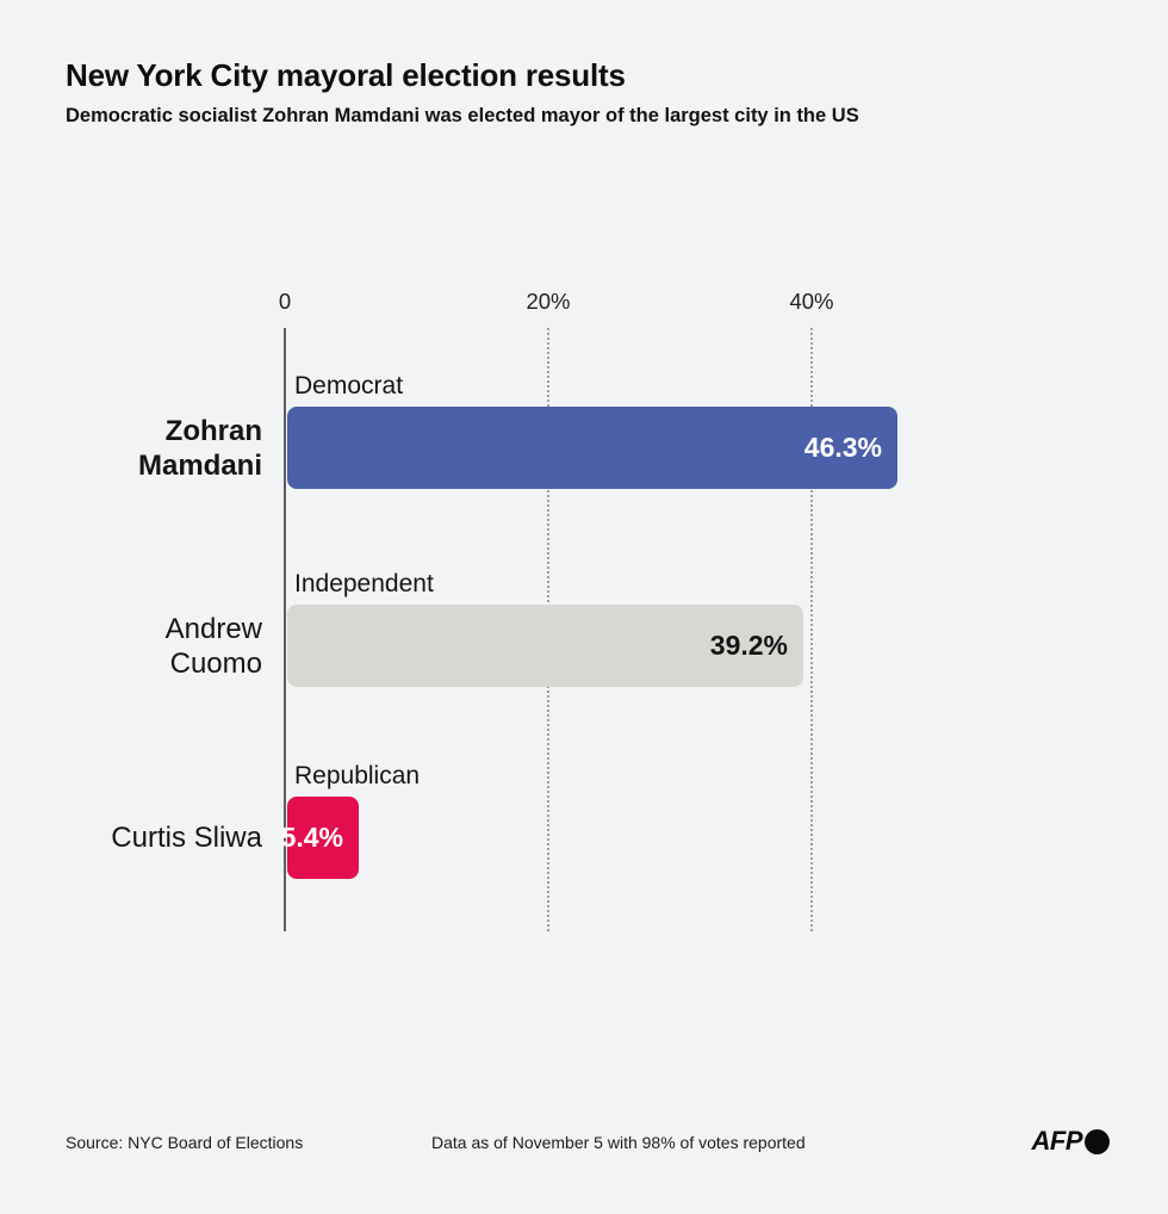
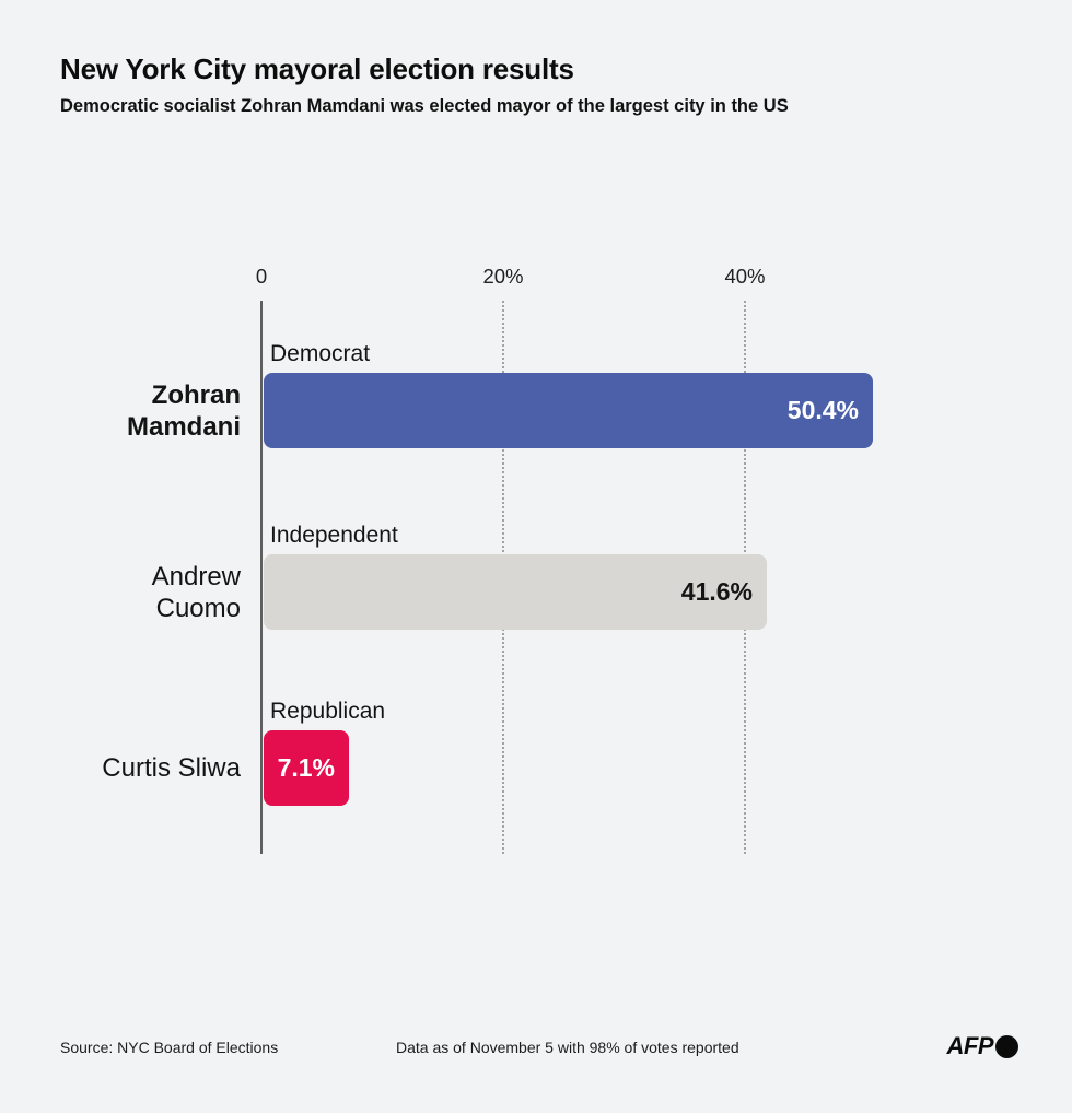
Zohran Mamdani: 46.3% -> 50.4%
Andrew Cuomo: 39.2% -> 41.6%
Curtis Sliwa: 5.4% -> 7.1%
